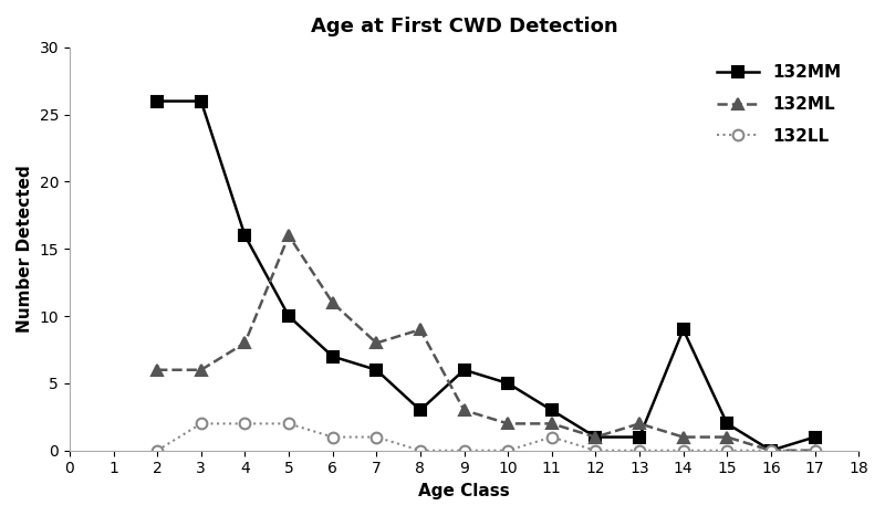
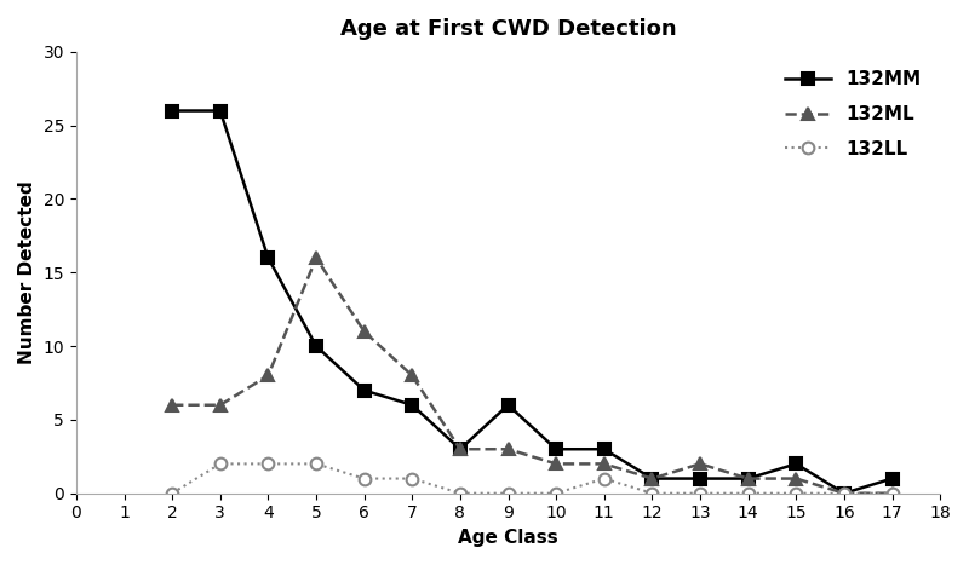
132ML/8: 9 -> 3
132MM/10: 5 -> 3
132MM/14: 9 -> 1
